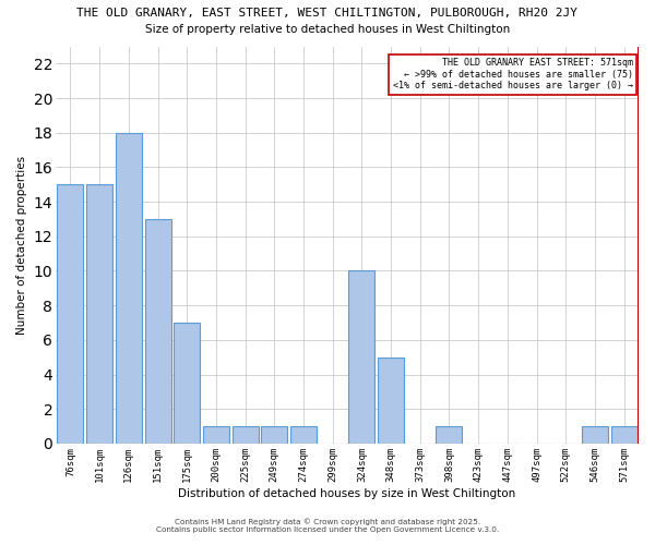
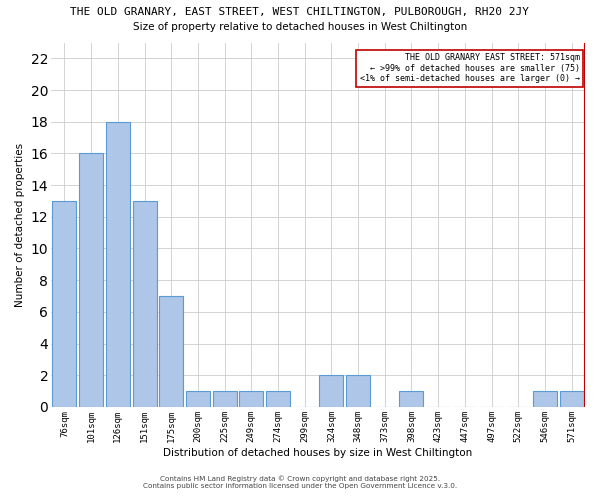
76sqm: 15 -> 13
101sqm: 15 -> 16
324sqm: 10 -> 2
348sqm: 5 -> 2
